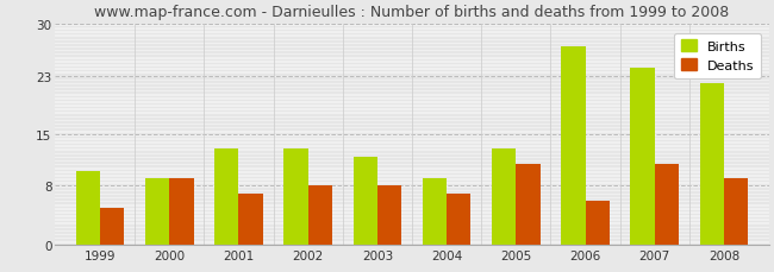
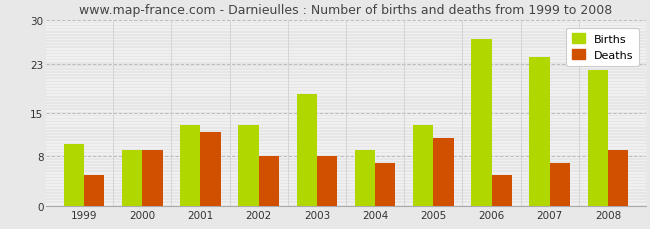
Deaths/2001: 7 -> 12
Births/2003: 12 -> 18
Deaths/2006: 6 -> 5
Deaths/2007: 11 -> 7
